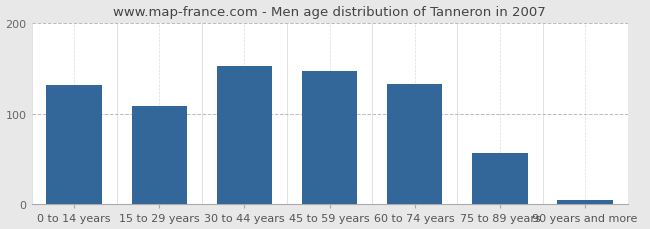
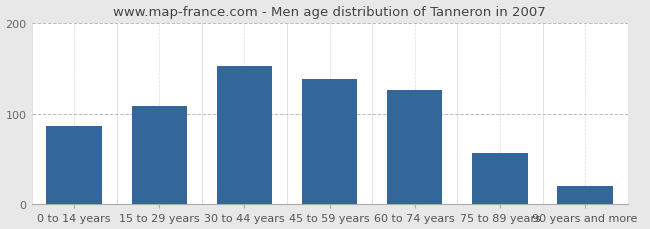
0 to 14 years: 132 -> 86
45 to 59 years: 147 -> 138
60 to 74 years: 133 -> 126
90 years and more: 5 -> 20
